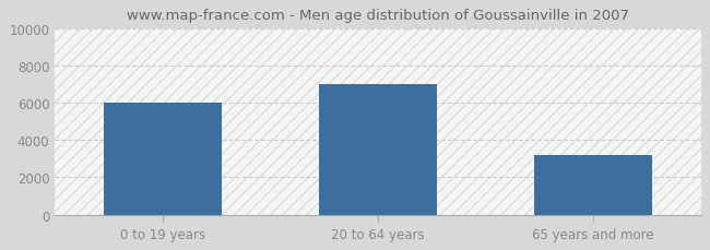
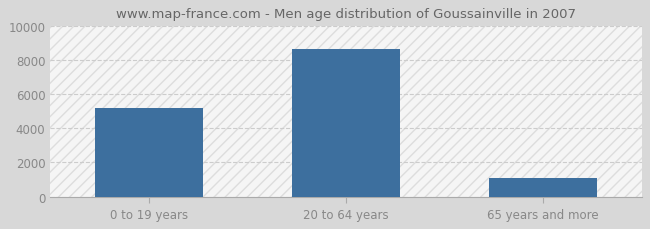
0 to 19 years: 6000 -> 5200
20 to 64 years: 7000 -> 8600
65 years and more: 3200 -> 1100
